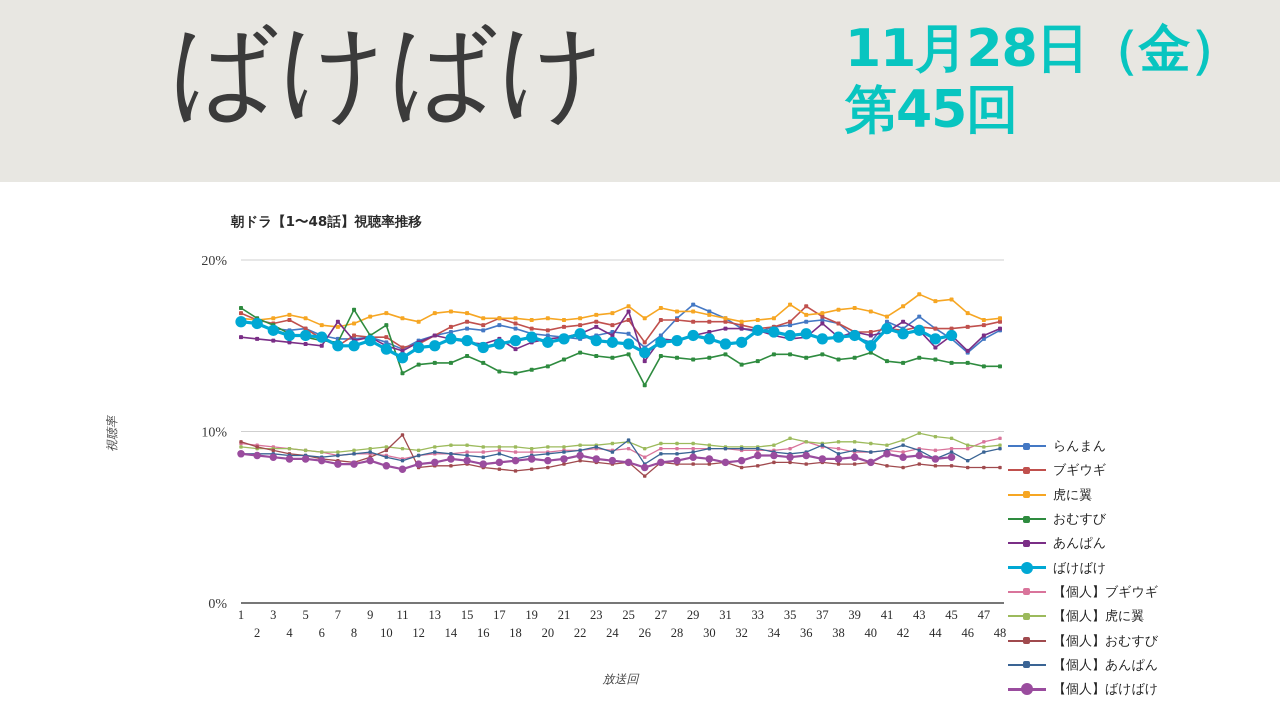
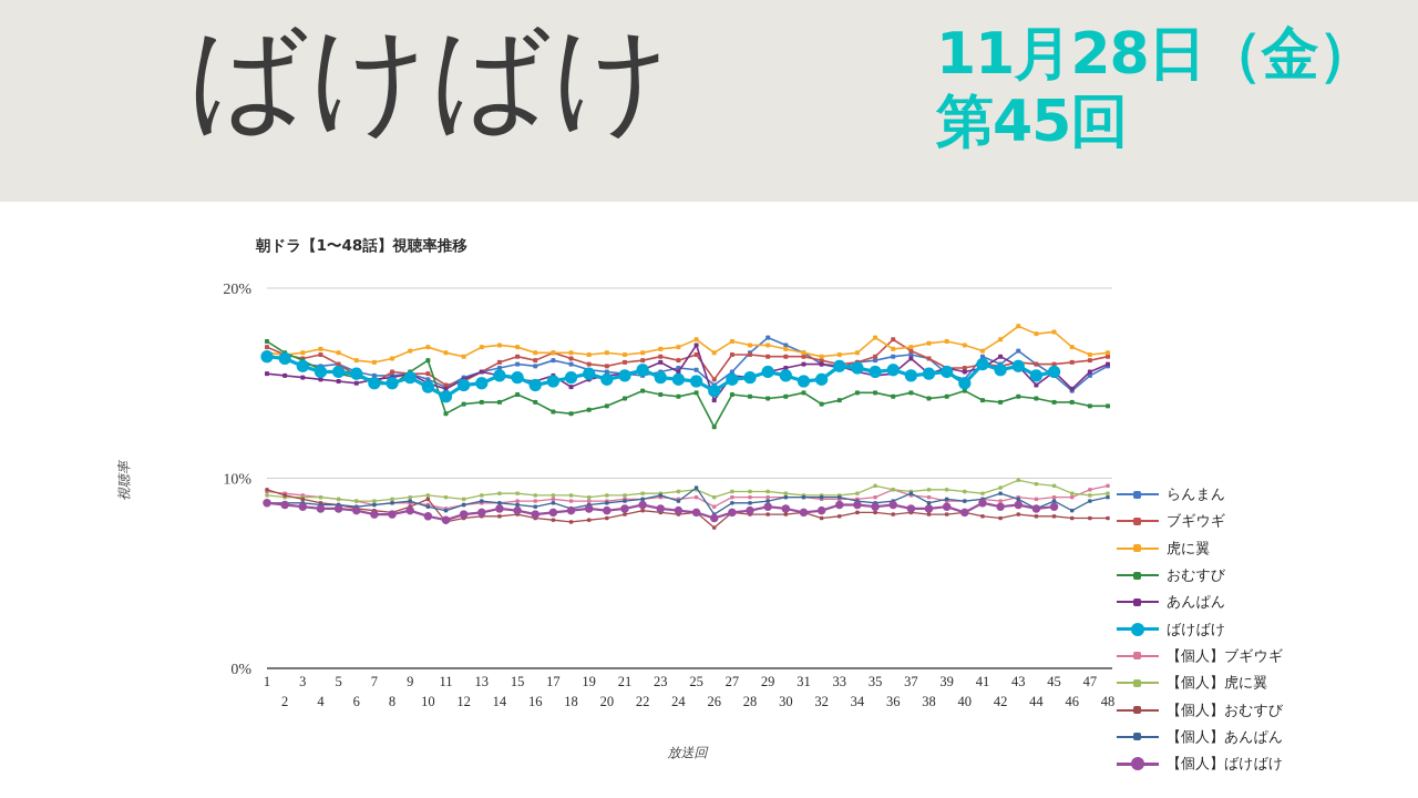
あんぱん/7: 16.4% -> 15.2%
おむすび/8: 17.1% -> 14.9%
【個人】おむすび/11: 9.8% -> 7.7%
